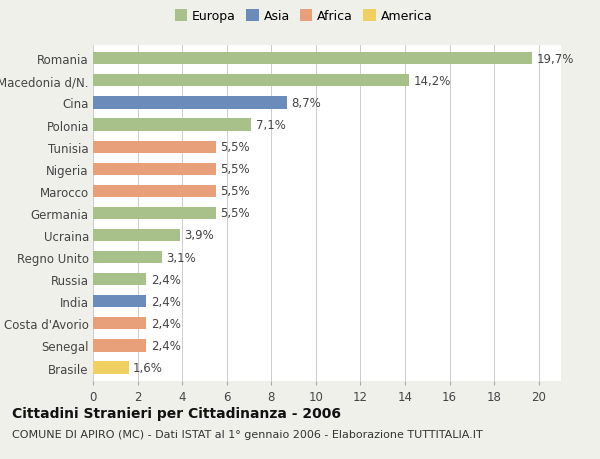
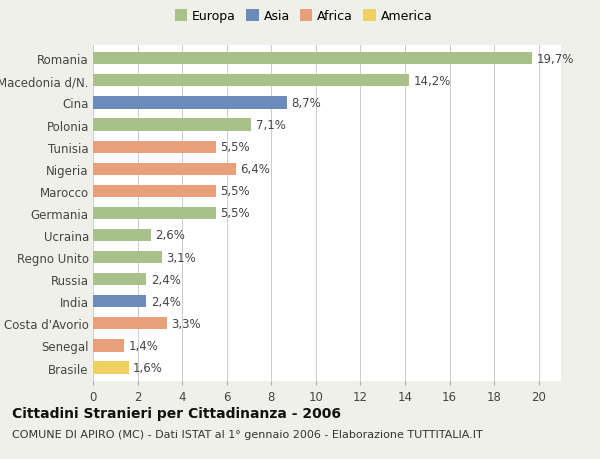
Nigeria: 5,5% -> 6,4%
Ucraina: 3,9% -> 2,6%
Costa d'Avorio: 2,4% -> 3,3%
Senegal: 2,4% -> 1,4%
